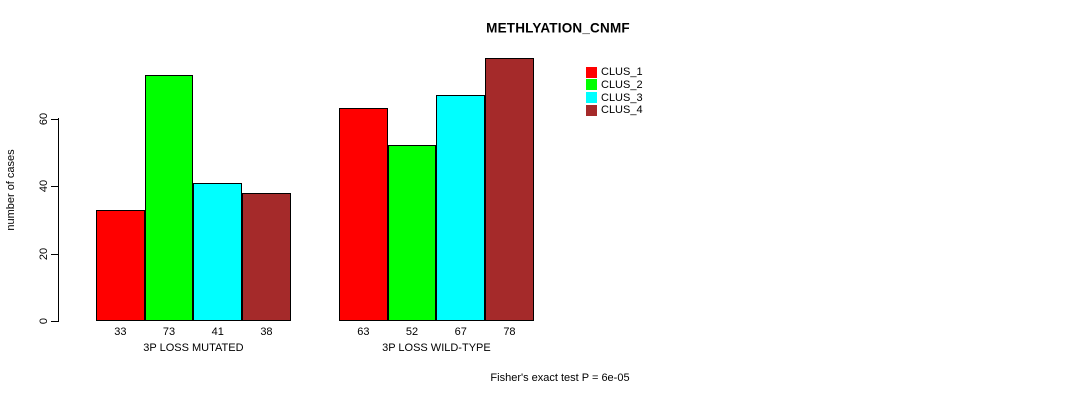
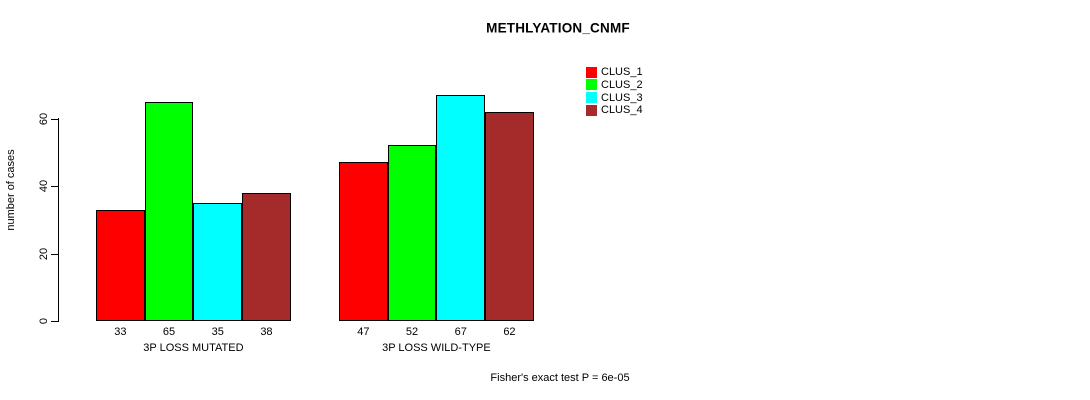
CLUS_2/3P LOSS MUTATED: 73 -> 65
CLUS_3/3P LOSS MUTATED: 41 -> 35
CLUS_1/3P LOSS WILD-TYPE: 63 -> 47
CLUS_4/3P LOSS WILD-TYPE: 78 -> 62
